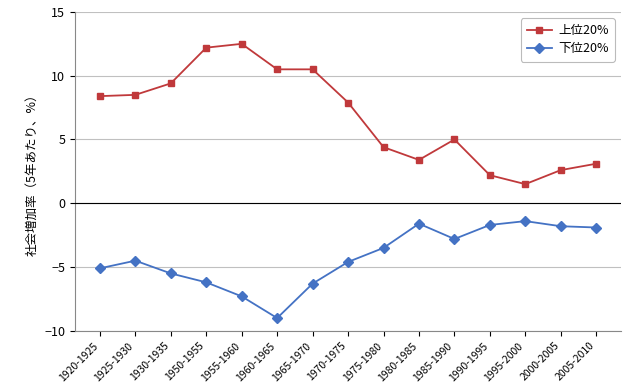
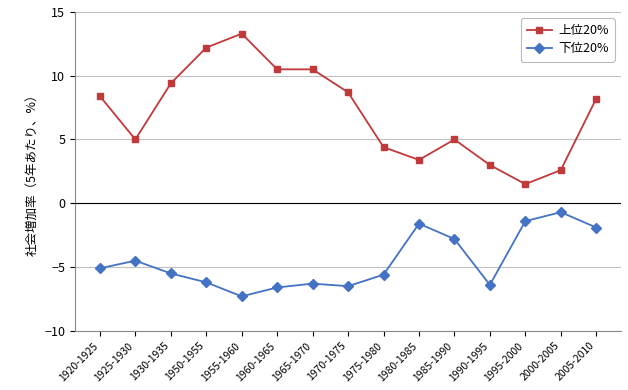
上位20%/1925-1930: 8.5 -> 5.0
上位20%/1955-1960: 12.5 -> 13.3
下位20%/1960-1965: -9.0 -> -6.6
上位20%/1970-1975: 7.9 -> 8.7
下位20%/1970-1975: -4.6 -> -6.5
下位20%/1975-1980: -3.5 -> -5.6
上位20%/1990-1995: 2.2 -> 3.0
下位20%/1990-1995: -1.7 -> -6.4
下位20%/2000-2005: -1.8 -> -0.7
上位20%/2005-2010: 3.1 -> 8.2
